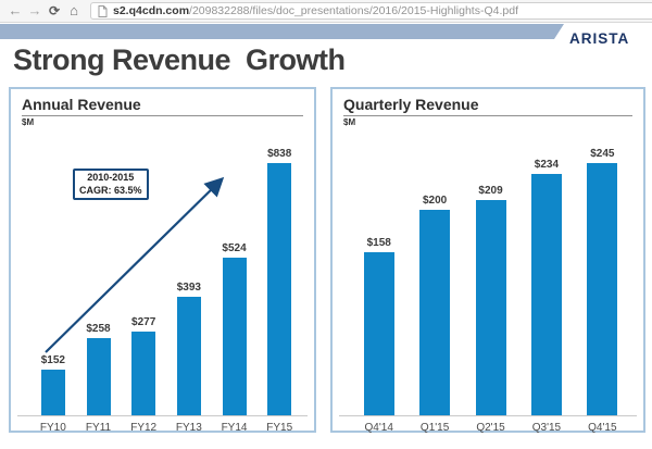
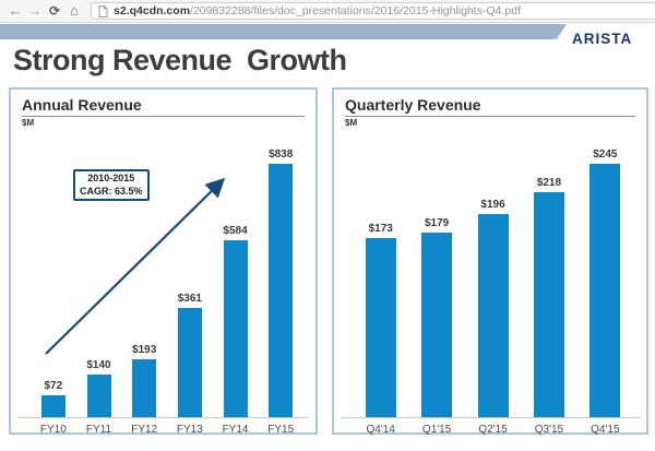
Annual Revenue/FY10: $152 -> $72
Annual Revenue/FY11: $258 -> $140
Annual Revenue/FY12: $277 -> $193
Annual Revenue/FY13: $393 -> $361
Annual Revenue/FY14: $524 -> $584
Quarterly Revenue/Q4'14: $158 -> $173
Quarterly Revenue/Q1'15: $200 -> $179
Quarterly Revenue/Q2'15: $209 -> $196
Quarterly Revenue/Q3'15: $234 -> $218
